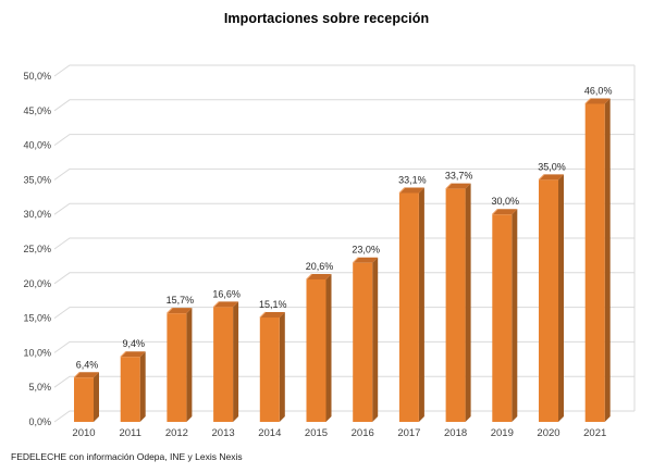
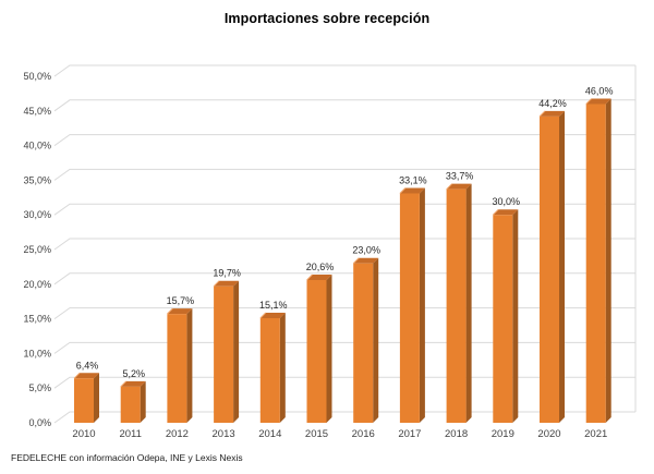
2011: 9,4% -> 5,2%
2013: 16,6% -> 19,7%
2020: 35,0% -> 44,2%
